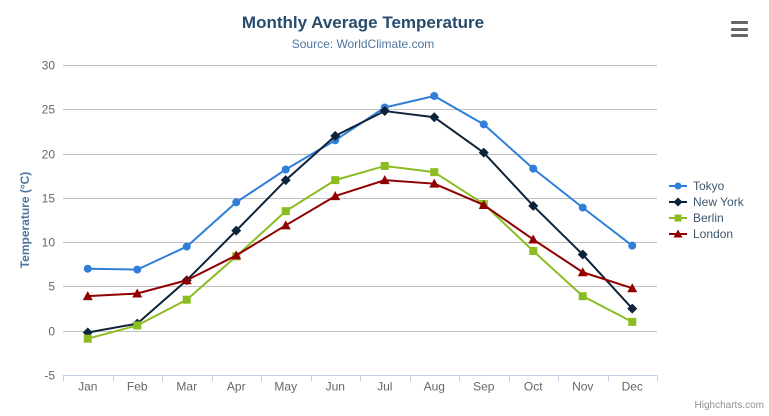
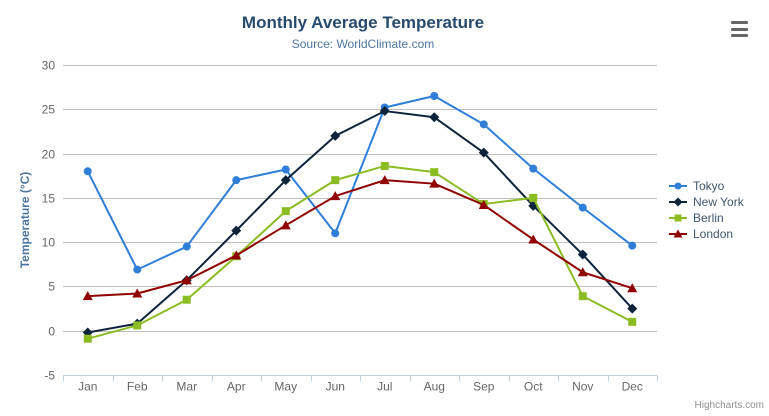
Tokyo/Jan: 7 -> 18
Tokyo/Apr: 14 -> 17
Tokyo/Jun: 22 -> 11
Berlin/Oct: 9 -> 15
